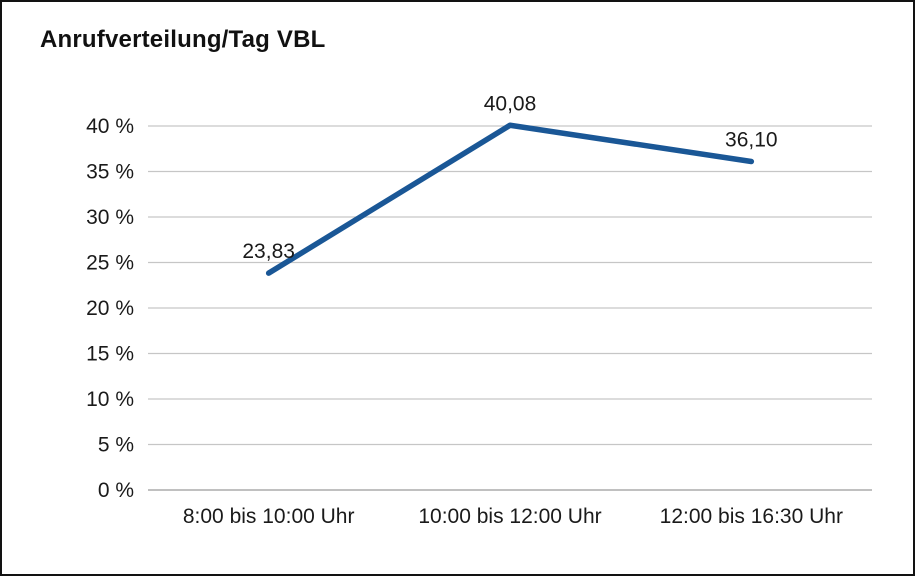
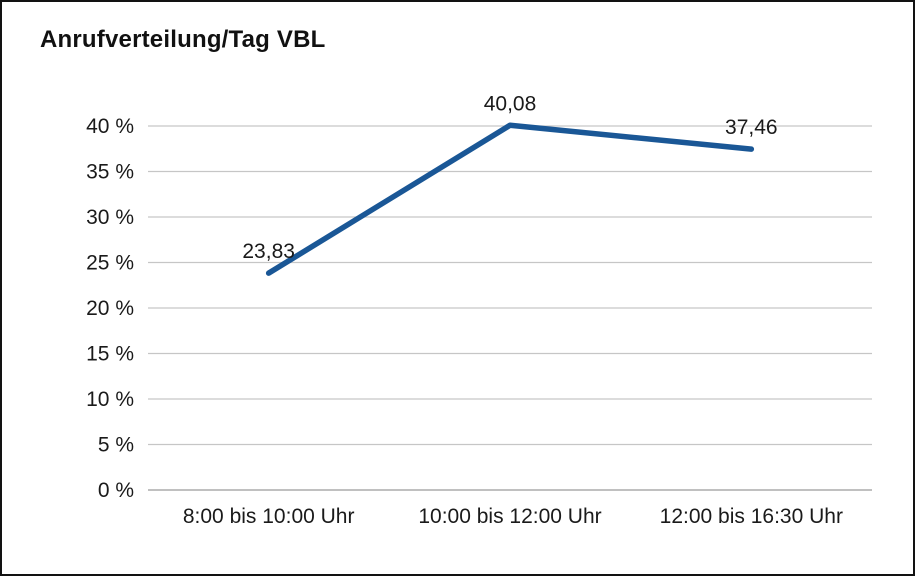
12:00 bis 16:30 Uhr: 36,10 -> 37,46
